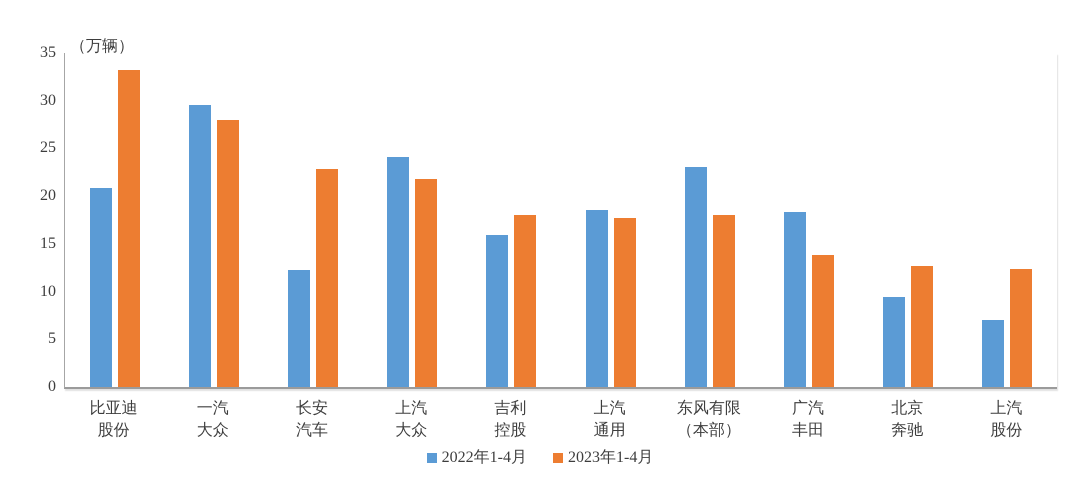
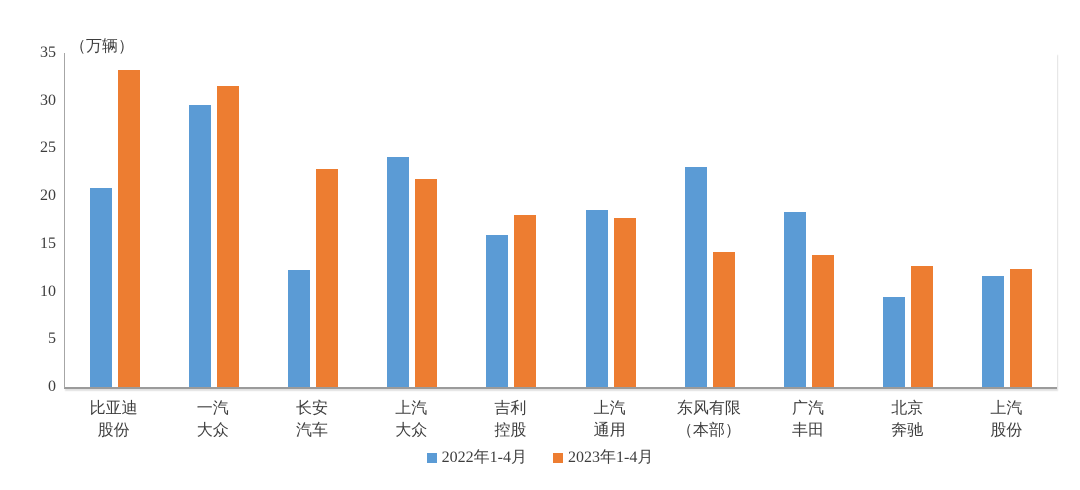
2023年1-4月/一汽 大众: 28 -> 32
2023年1-4月/东风有限 （本部）: 18 -> 14
2022年1-4月/上汽 股份: 7 -> 12
